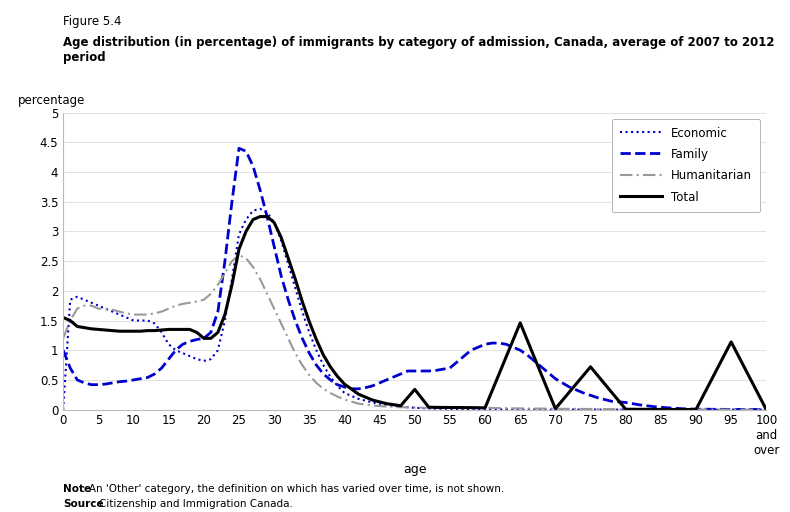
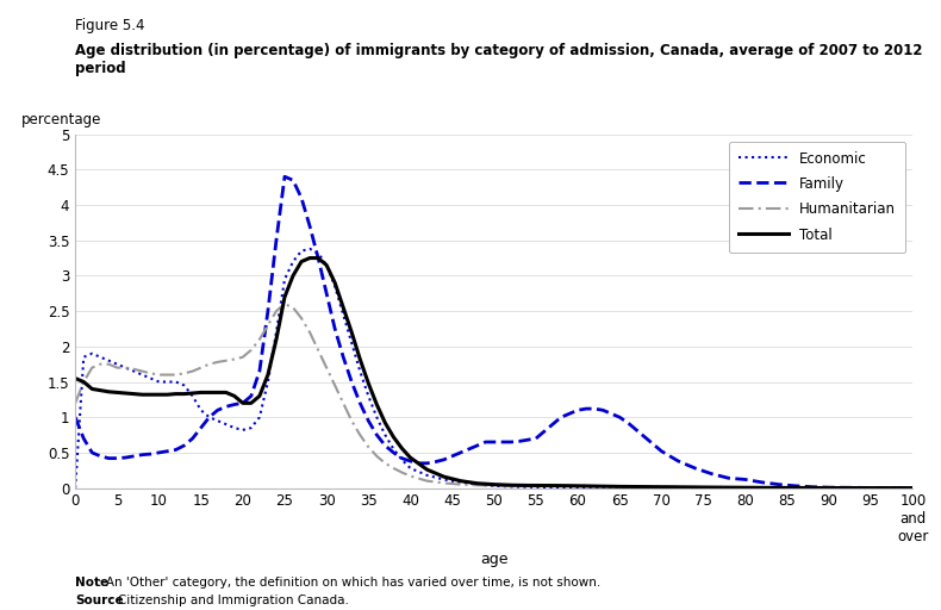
Total/50: 0.34 -> 0.05
Total/65: 1.46 -> 0.02
Total/75: 0.72 -> 0.01
Total/95: 1.14 -> 0.00
